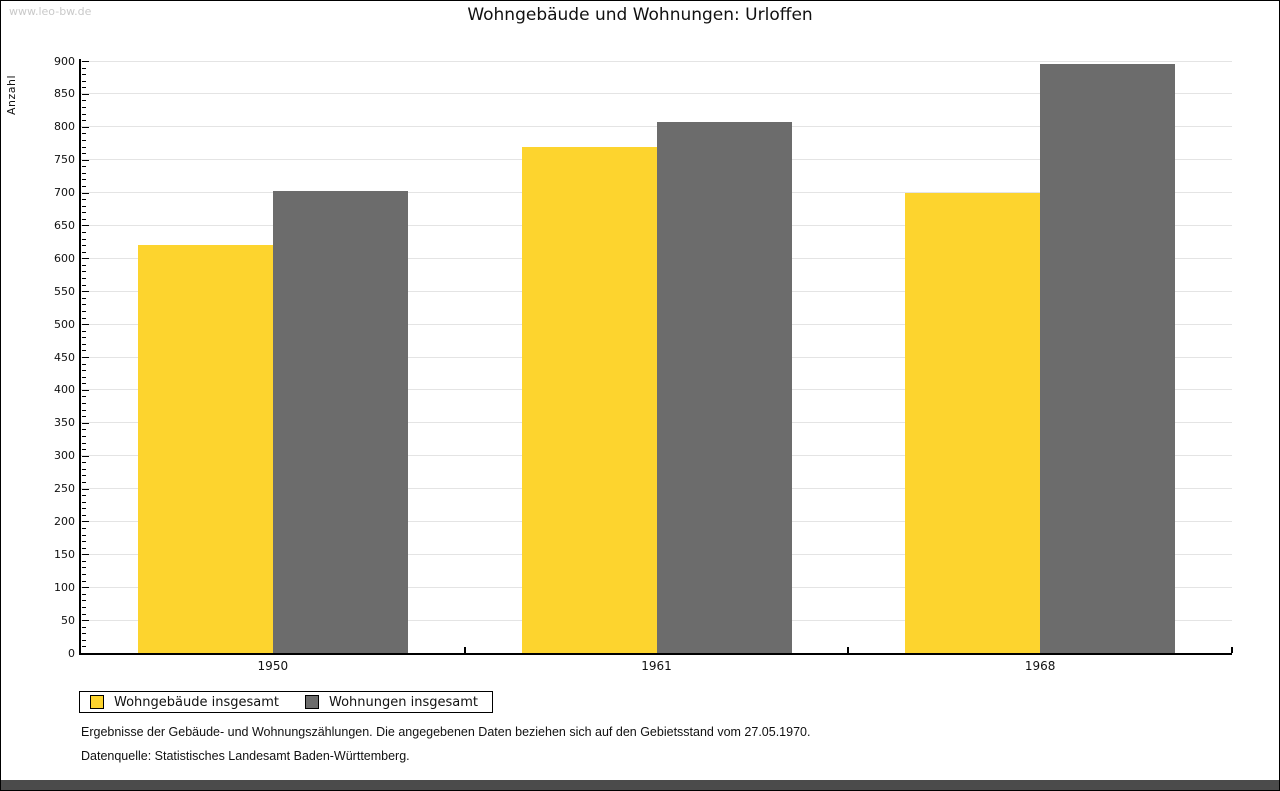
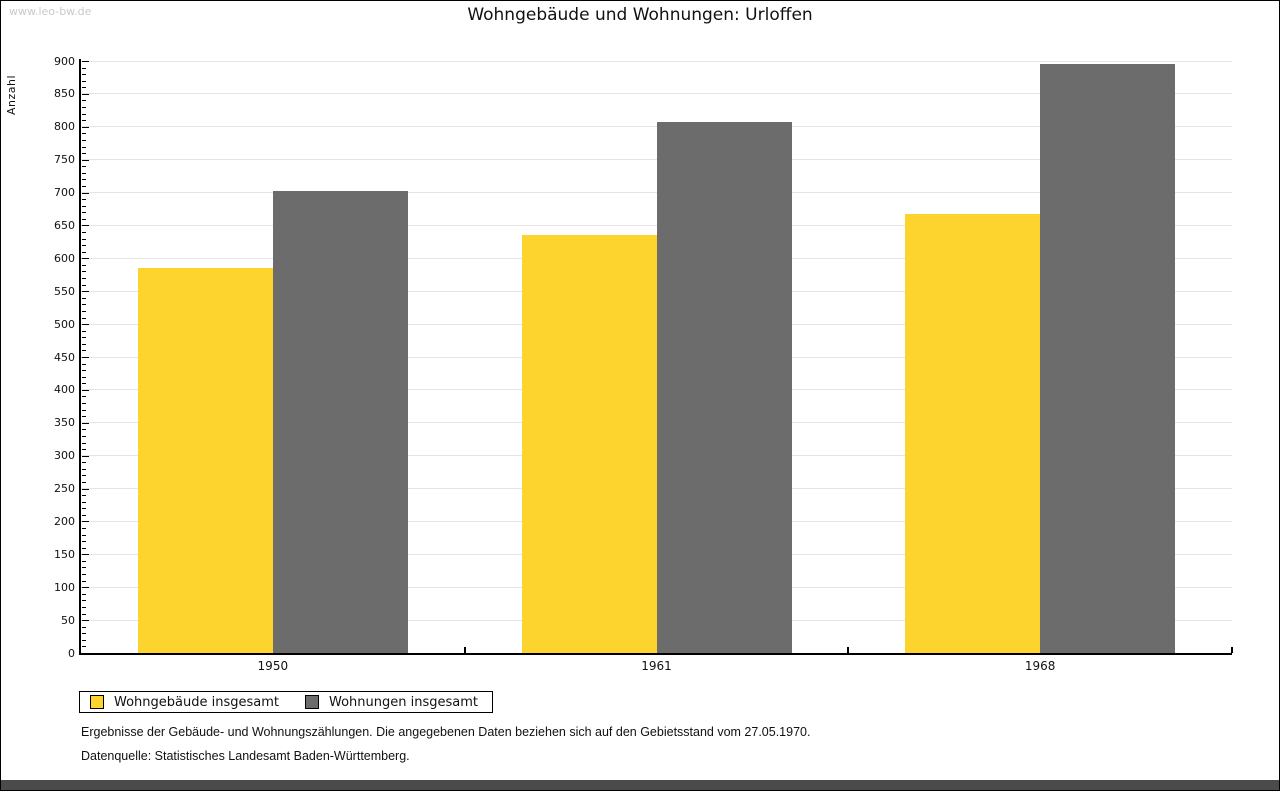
Wohngebäude insgesamt/1950: 620 -> 580
Wohngebäude insgesamt/1961: 770 -> 640
Wohngebäude insgesamt/1968: 700 -> 670
